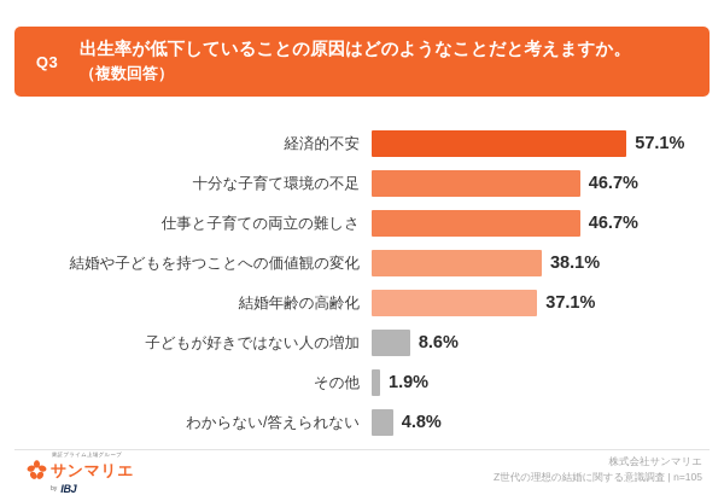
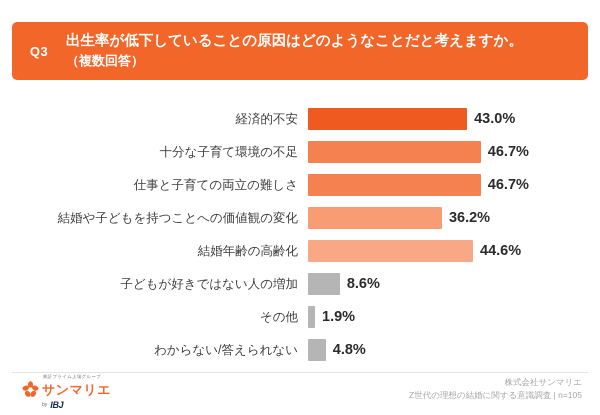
経済的不安: 57.1% -> 43.0%
結婚や子どもを持つことへの価値観の変化: 38.1% -> 36.2%
結婚年齢の高齢化: 37.1% -> 44.6%
